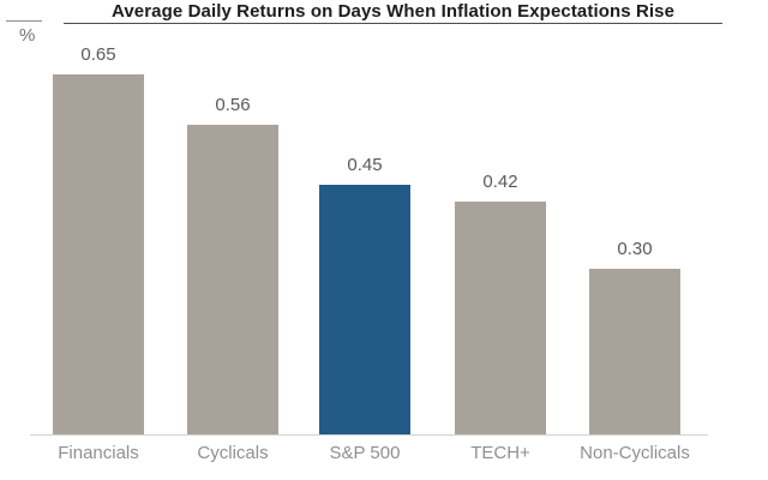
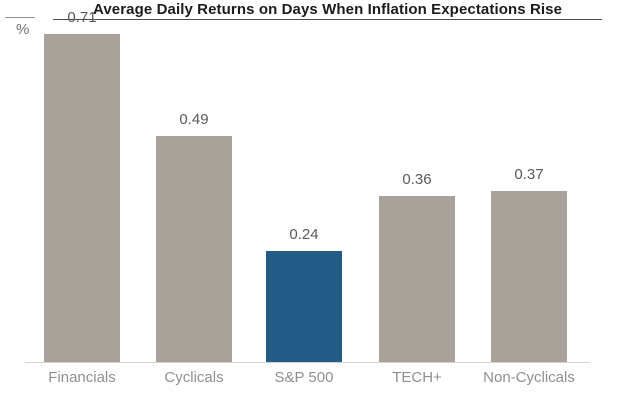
Financials: 0.65 -> 0.71
Cyclicals: 0.56 -> 0.49
S&P 500: 0.45 -> 0.24
TECH+: 0.42 -> 0.36
Non-Cyclicals: 0.30 -> 0.37
